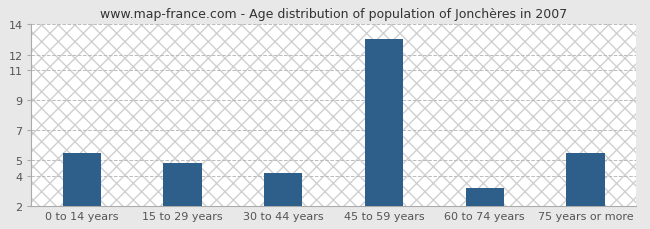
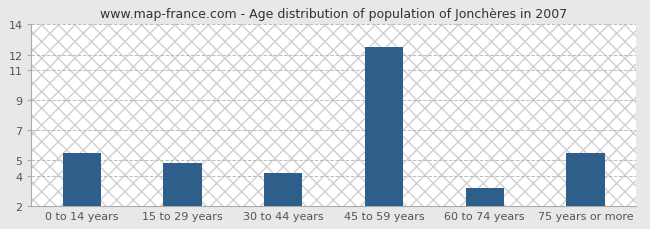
45 to 59 years: 13.0 -> 12.5
